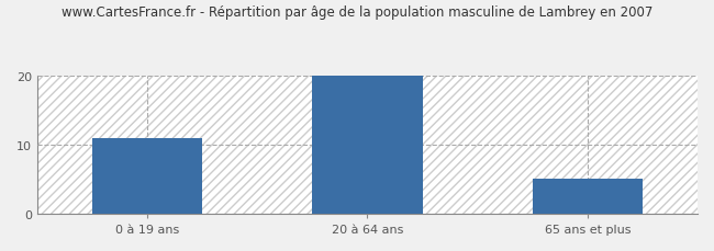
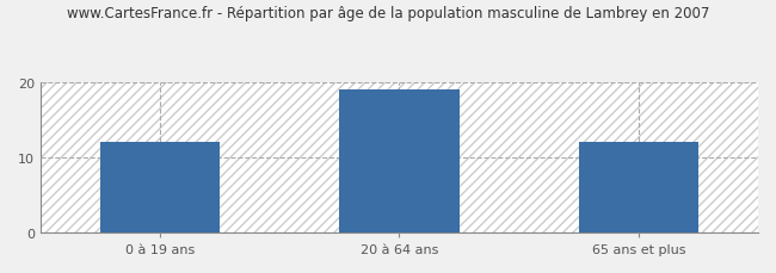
0 à 19 ans: 11 -> 12
20 à 64 ans: 20 -> 19
65 ans et plus: 5 -> 12
